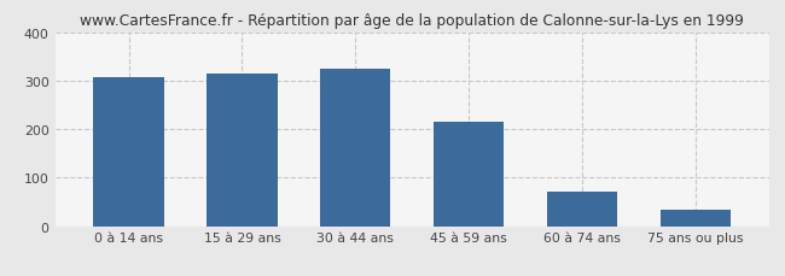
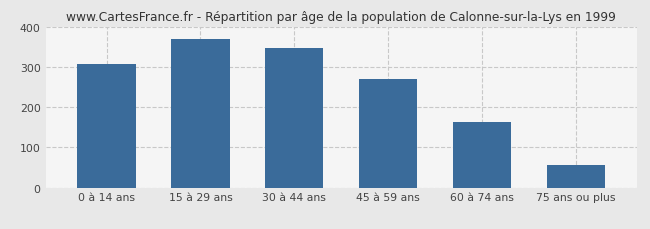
15 à 29 ans: 315 -> 370
30 à 44 ans: 325 -> 346
45 à 59 ans: 215 -> 271
60 à 74 ans: 70 -> 163
75 ans ou plus: 35 -> 57
